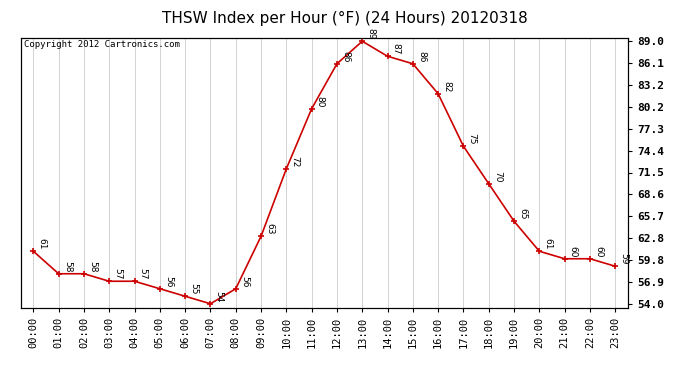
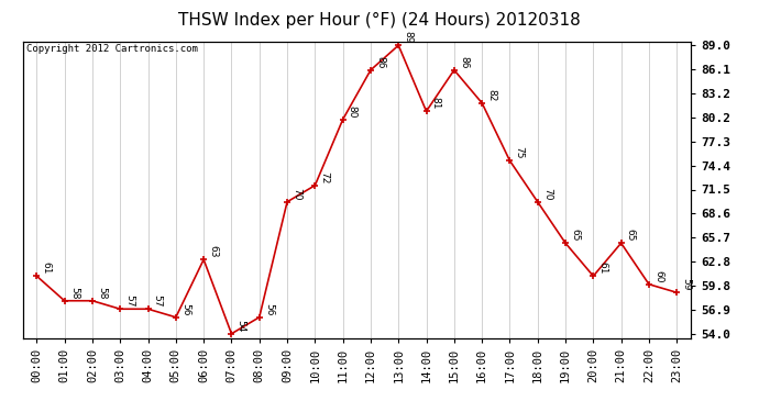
06:00: 55 -> 63
09:00: 63 -> 70
14:00: 87 -> 81
21:00: 60 -> 65
